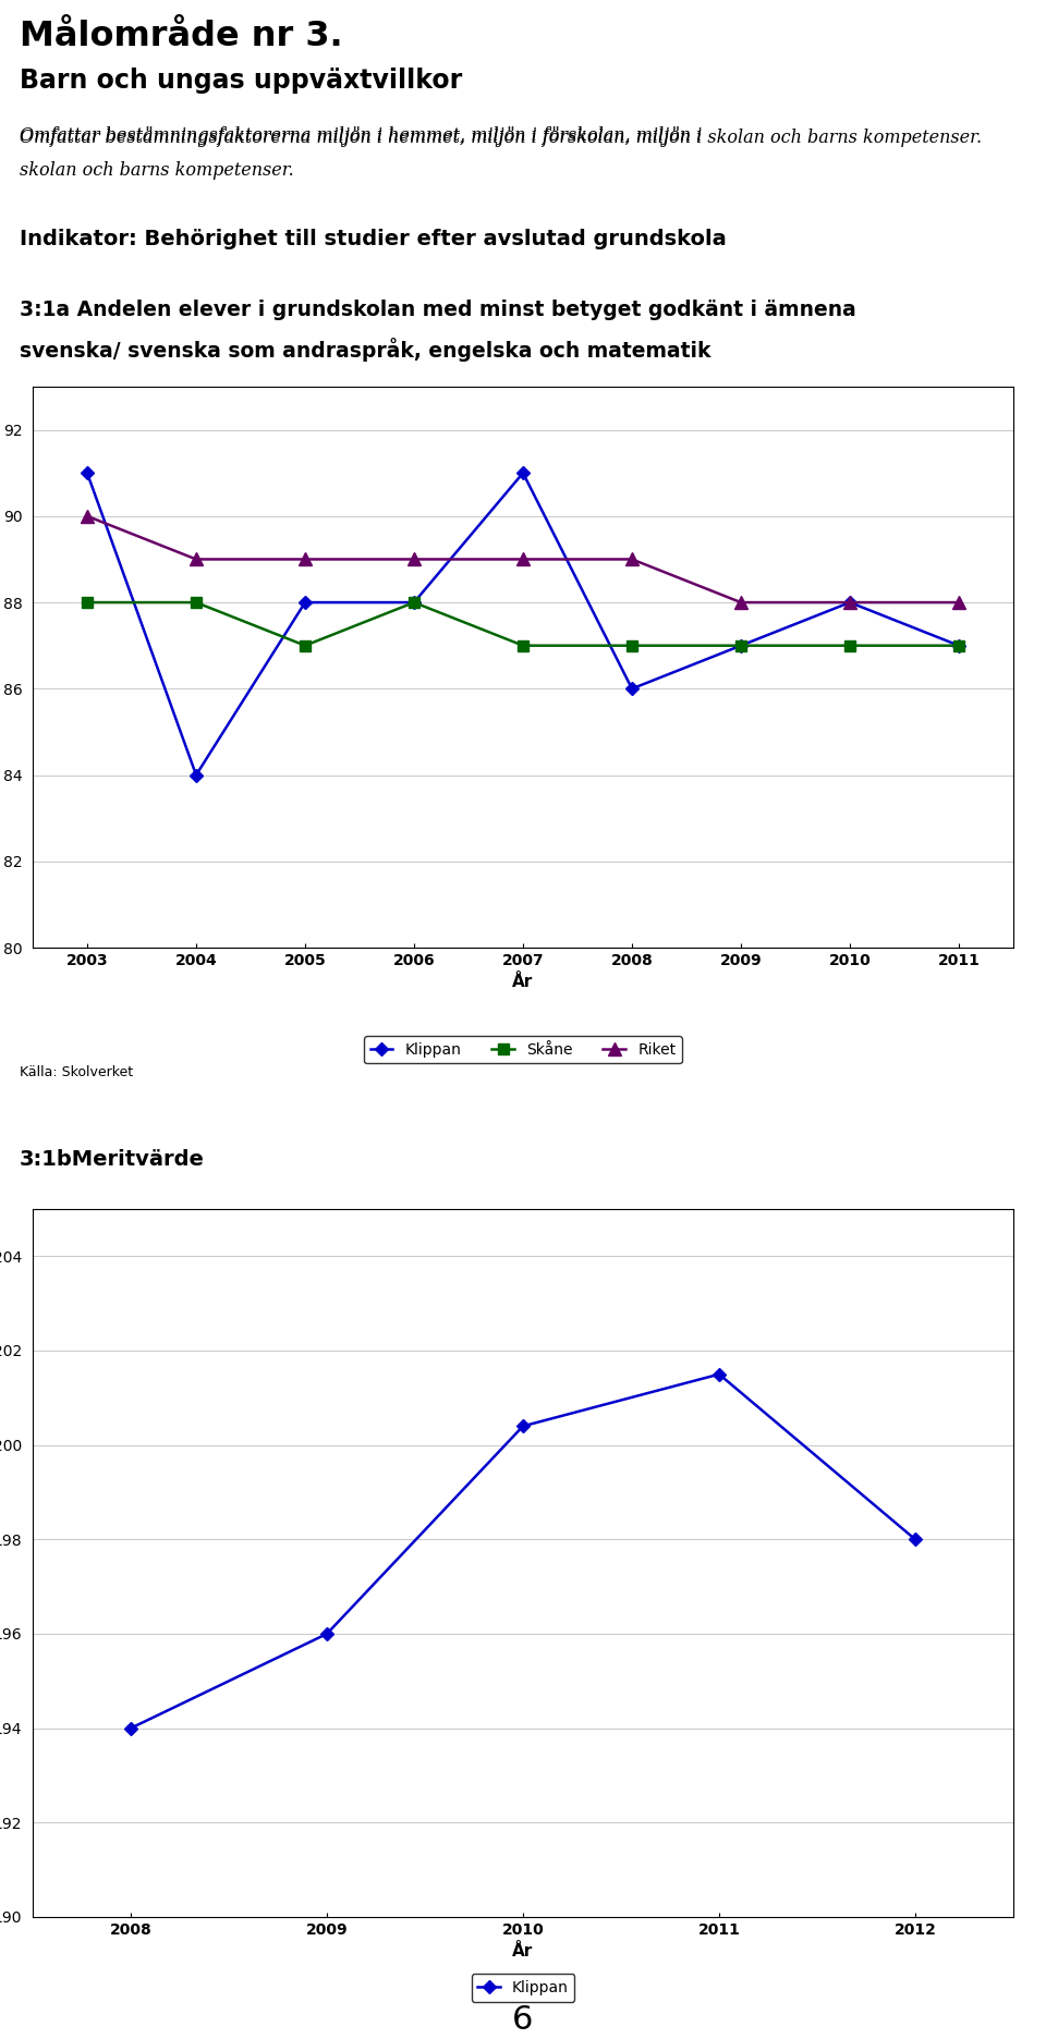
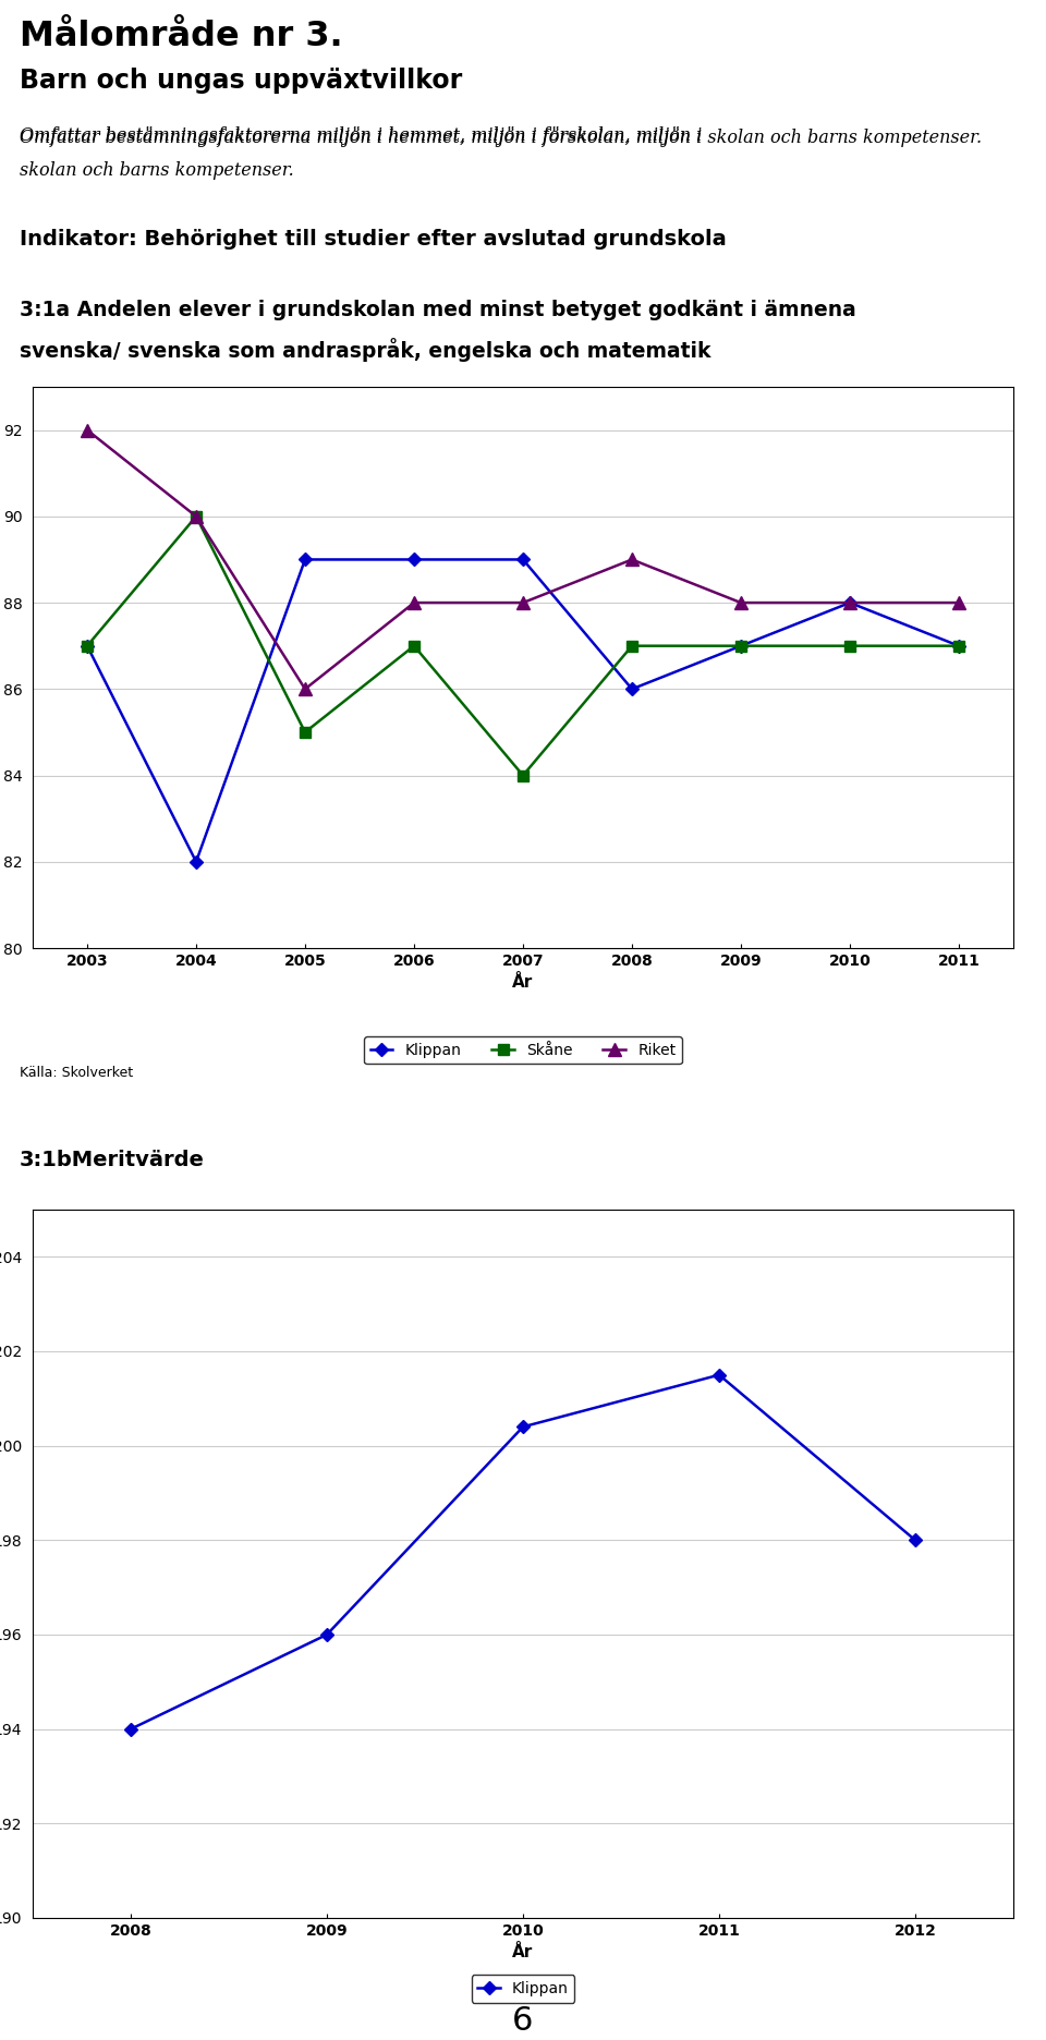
Klippan/2003: 91 -> 87
Skåne/2003: 88 -> 87
Riket/2003: 90 -> 92
Klippan/2004: 84 -> 82
Skåne/2004: 88 -> 90
Riket/2004: 89 -> 90
Klippan/2005: 88 -> 89
Skåne/2005: 87 -> 85
Riket/2005: 89 -> 86
Klippan/2006: 88 -> 89
Skåne/2006: 88 -> 87
Riket/2006: 89 -> 88
Klippan/2007: 91 -> 89
Skåne/2007: 87 -> 84
Riket/2007: 89 -> 88
